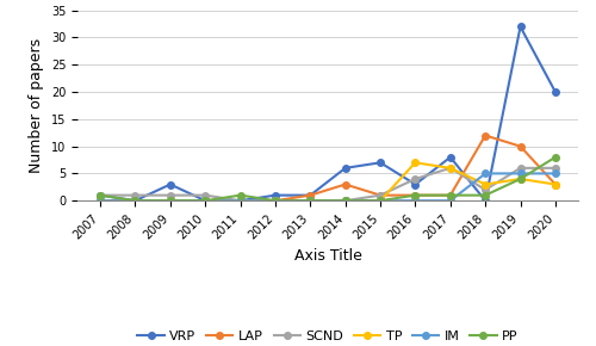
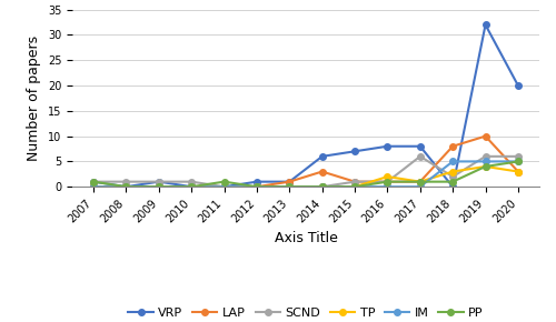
VRP/2009: 3 -> 1
VRP/2016: 3 -> 8
SCND/2016: 4 -> 1
TP/2016: 7 -> 2
TP/2017: 6 -> 1
LAP/2018: 12 -> 8
PP/2020: 8 -> 5
